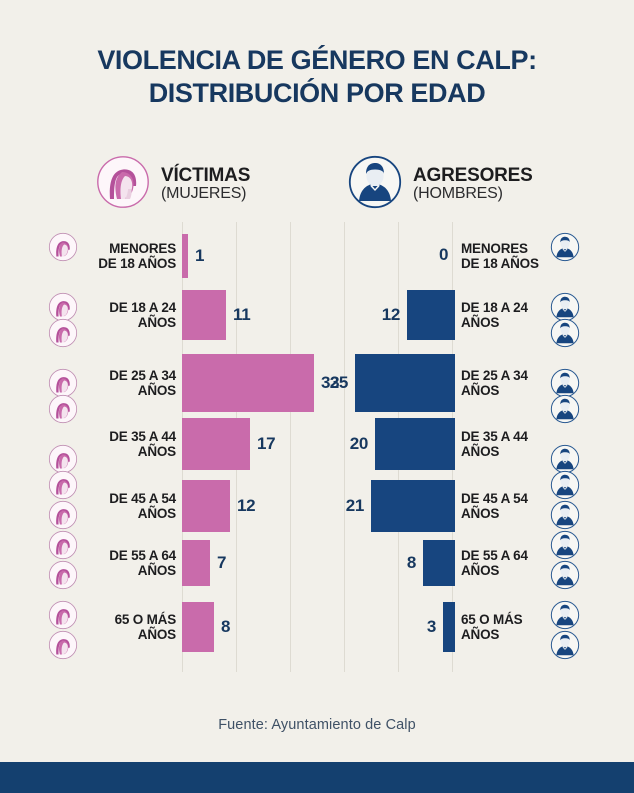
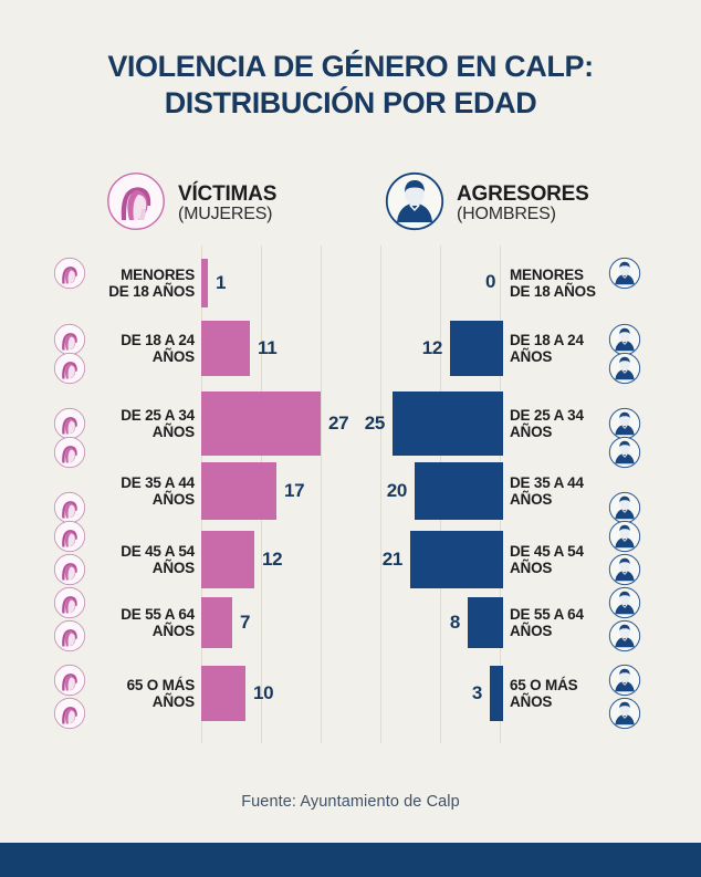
VÍCTIMAS (MUJERES)/DE 25 A 34 AÑOS: 33 -> 27
VÍCTIMAS (MUJERES)/65 O MÁS AÑOS: 8 -> 10
